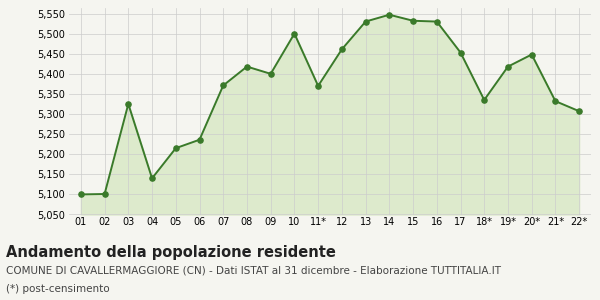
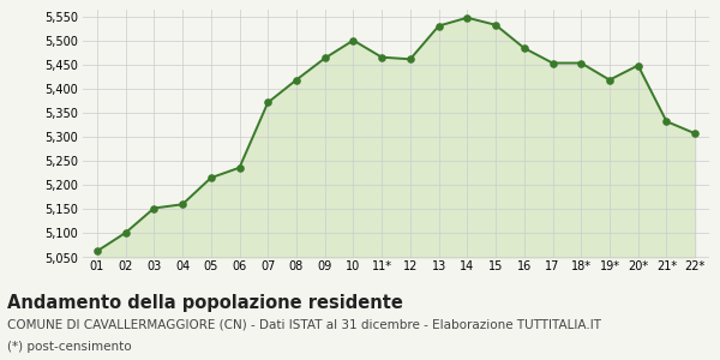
01: 5,100 -> 5,063
03: 5,325 -> 5,152
04: 5,140 -> 5,160
09: 5,400 -> 5,463
11*: 5,370 -> 5,465
16: 5,530 -> 5,484
18*: 5,335 -> 5,453
